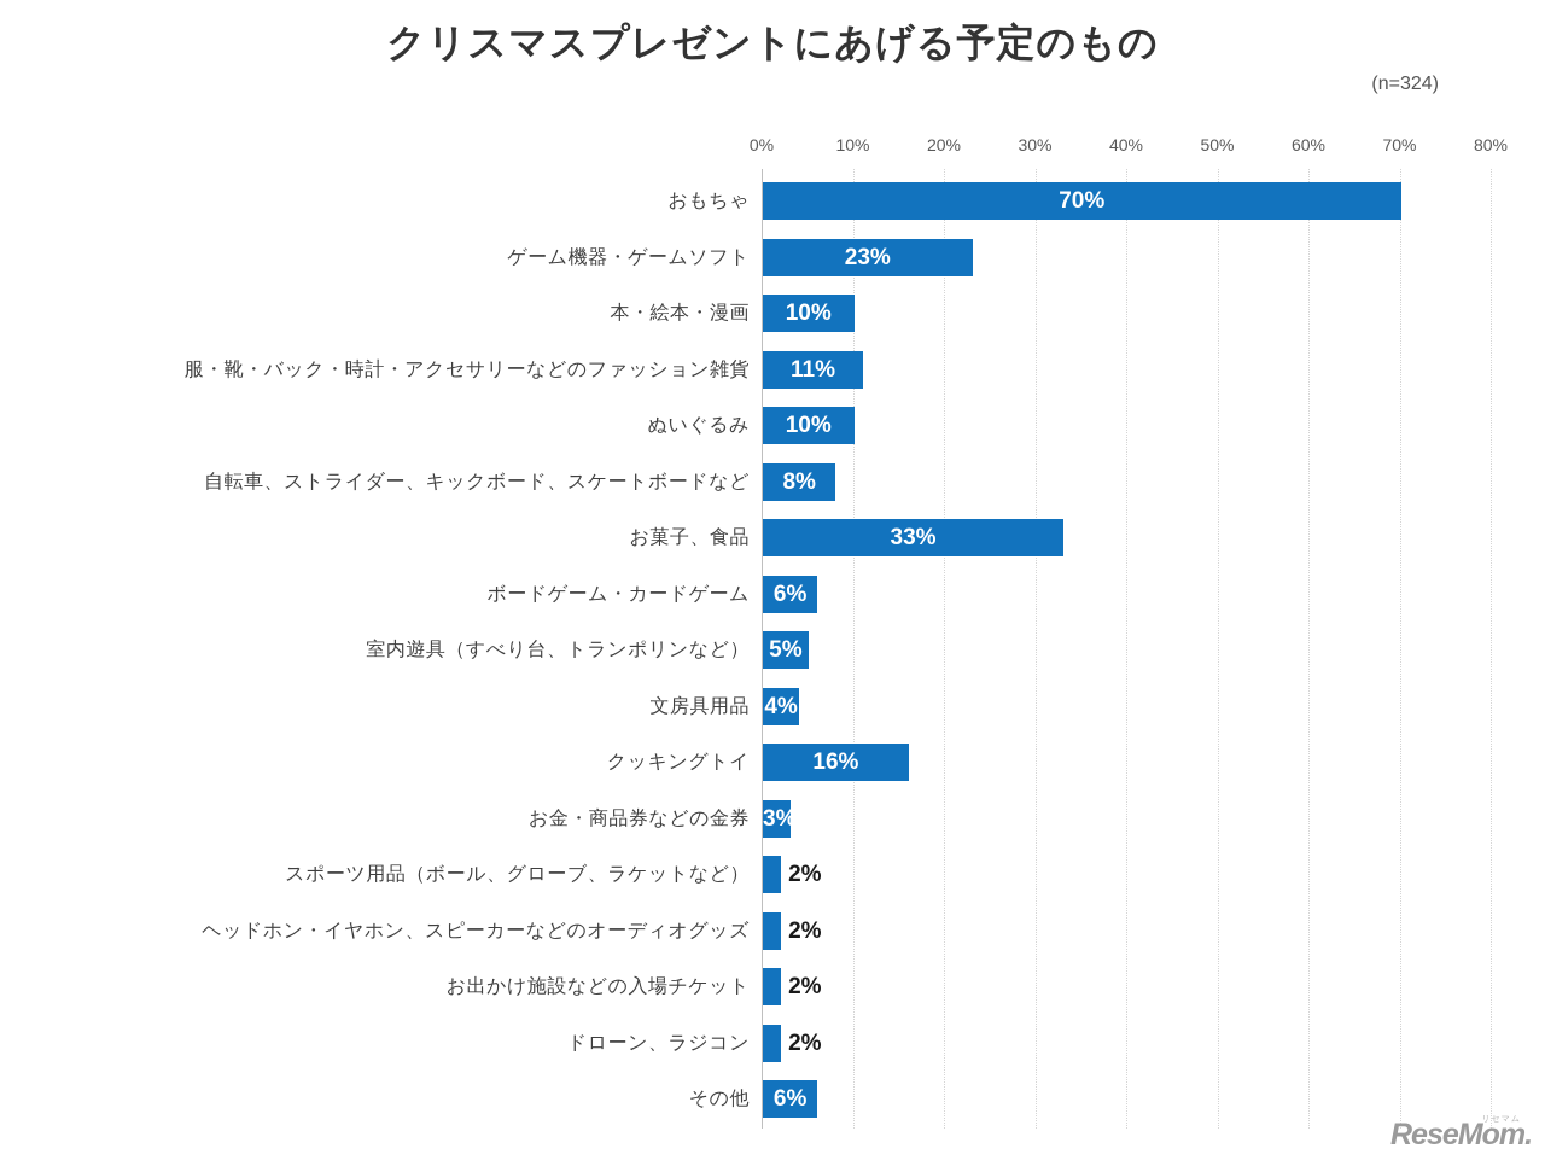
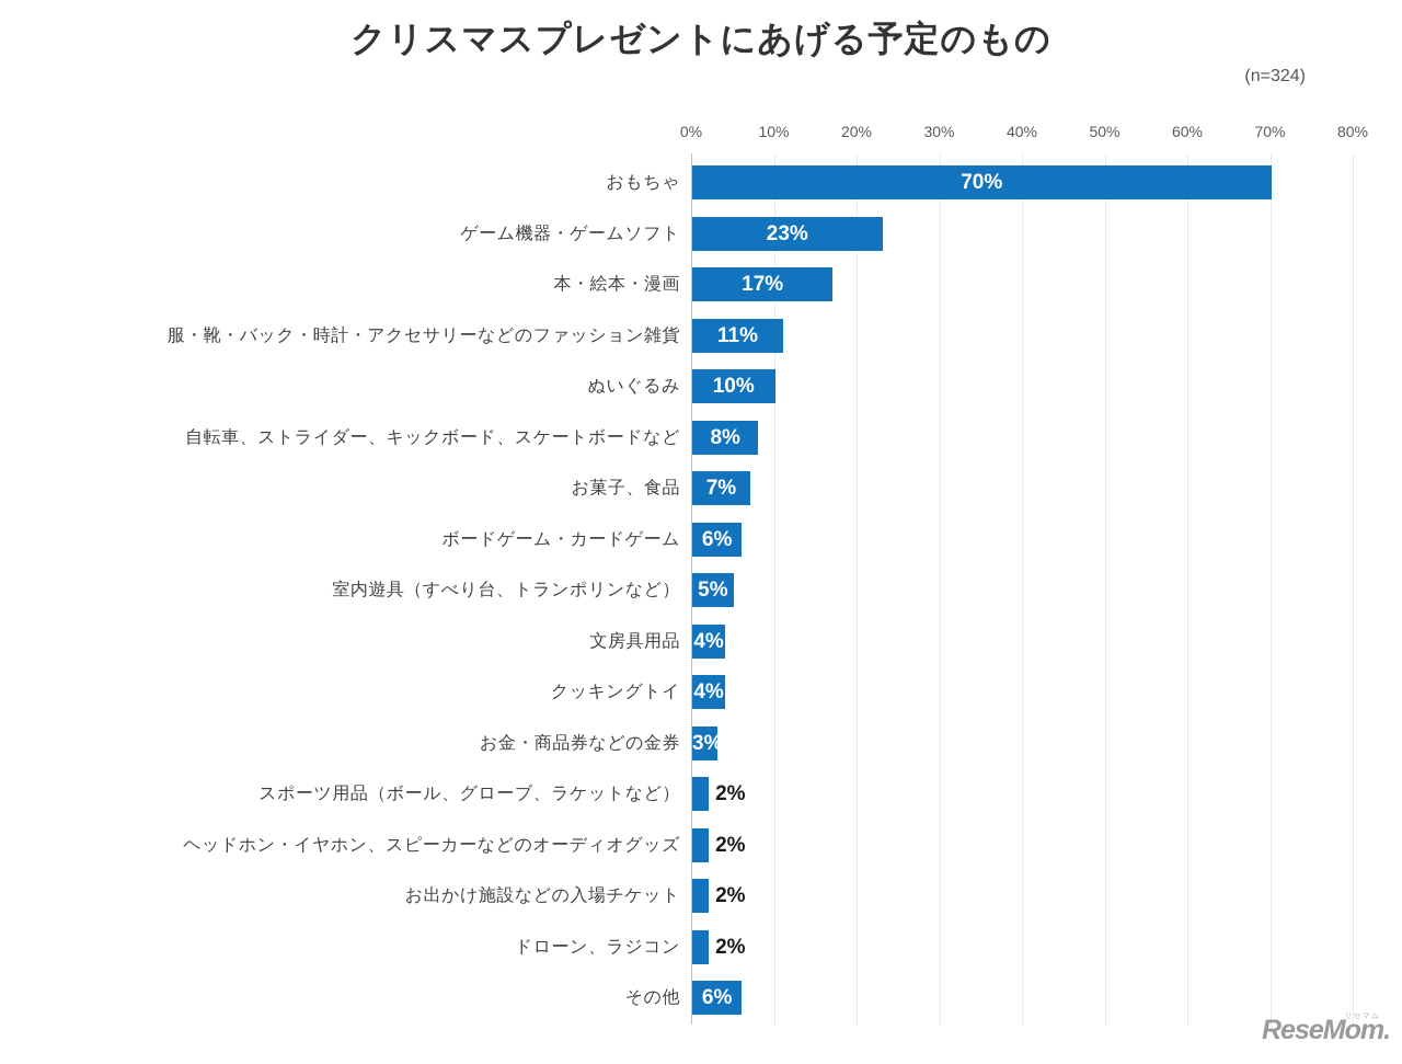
本・絵本・漫画: 10% -> 17%
お菓子、食品: 33% -> 7%
クッキングトイ: 16% -> 4%
